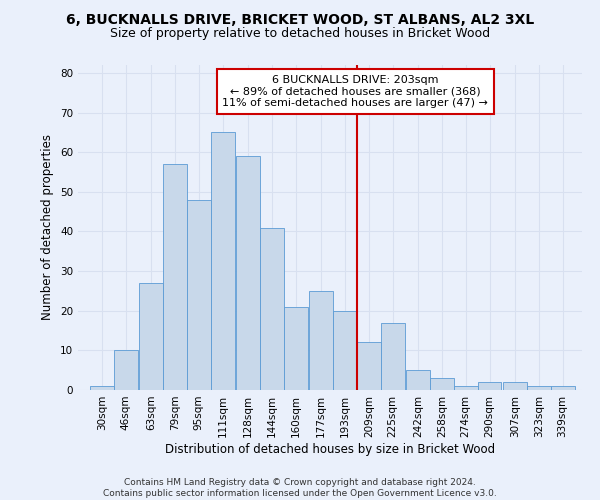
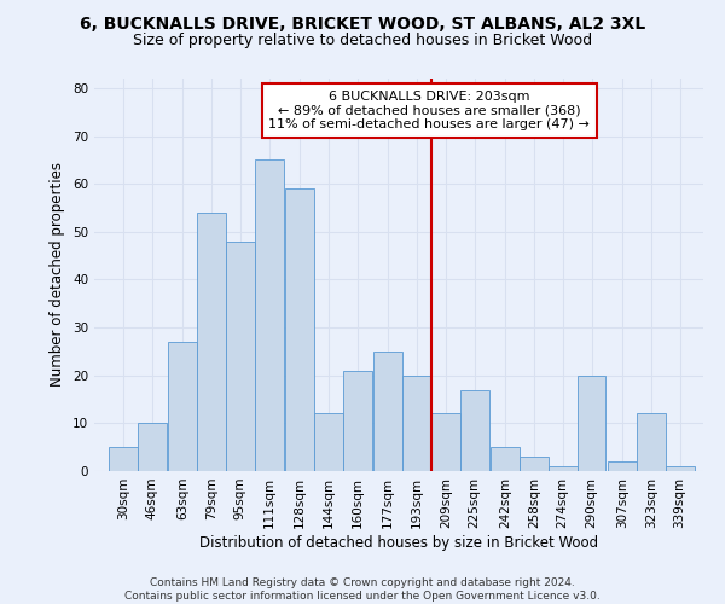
30sqm: 1 -> 5
79sqm: 57 -> 54
144sqm: 41 -> 12
290sqm: 2 -> 20
323sqm: 1 -> 12
